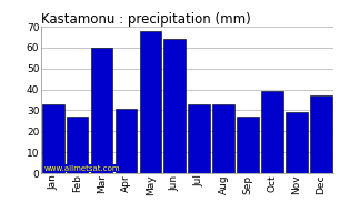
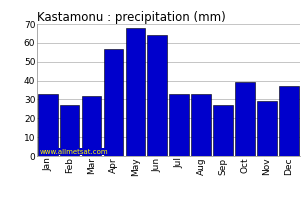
Mar: 60 -> 32
Apr: 31 -> 57
